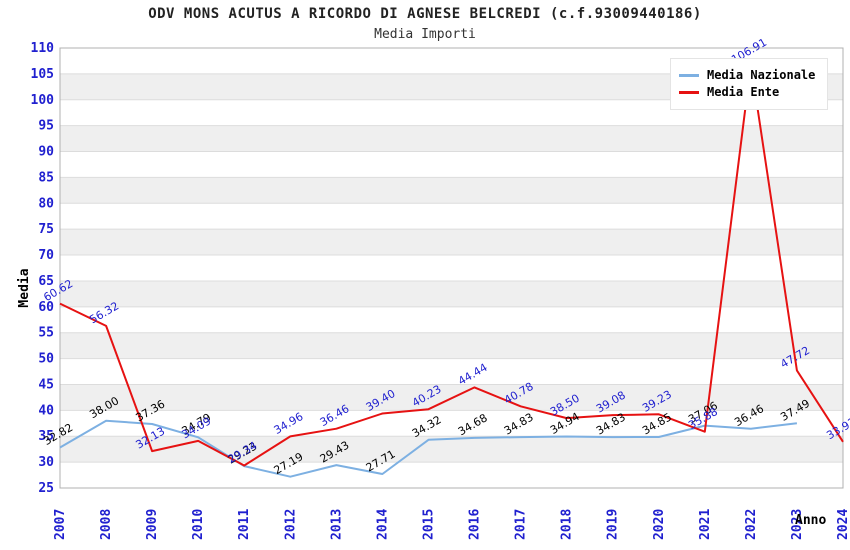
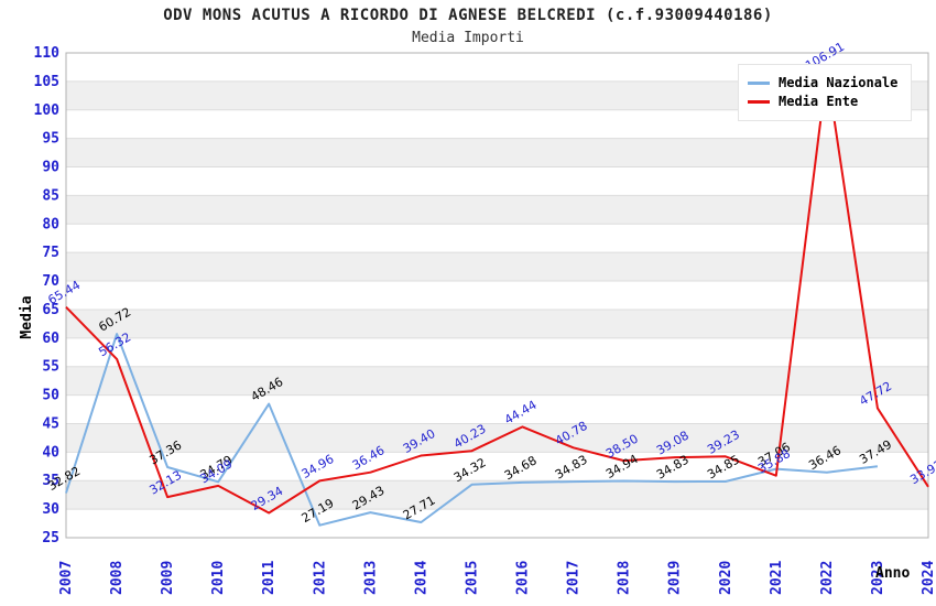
Media Ente/2007: 60.62 -> 65.44
Media Nazionale/2008: 38.00 -> 60.72
Media Nazionale/2011: 29.23 -> 48.46
